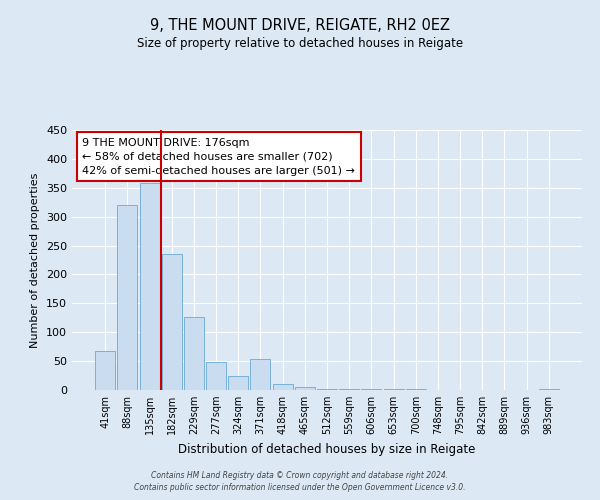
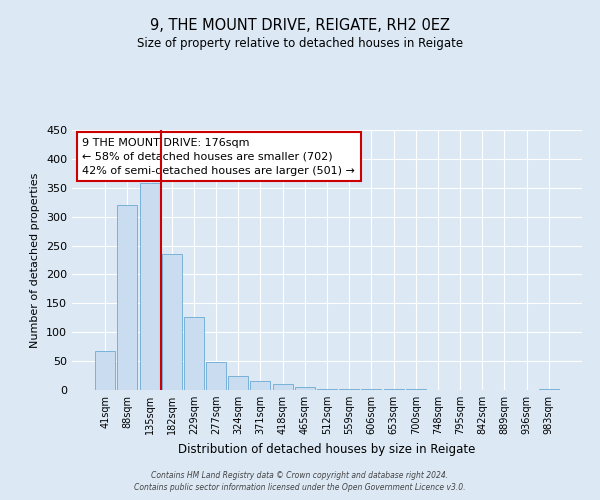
371sqm: 54 -> 15
